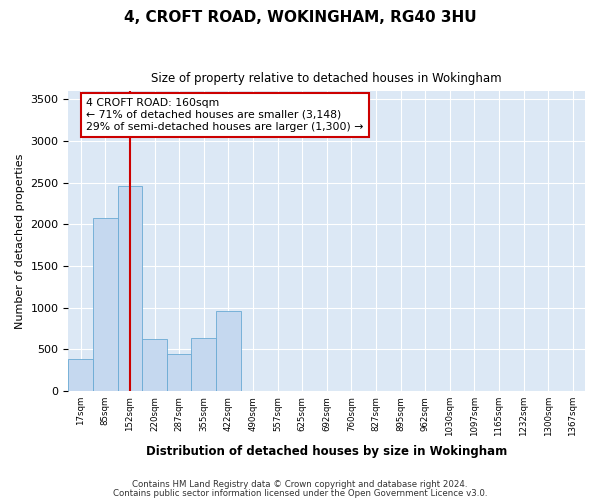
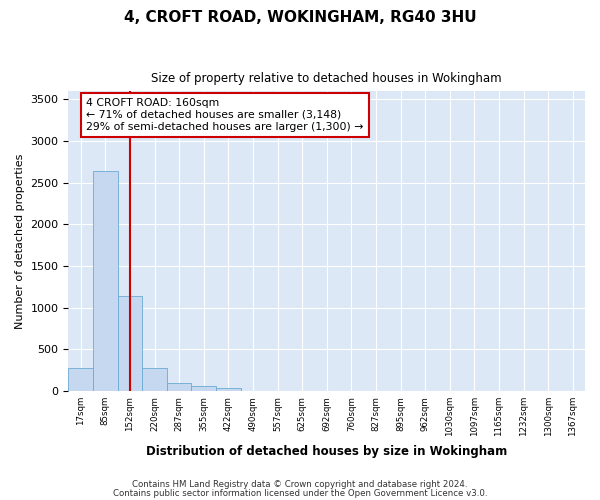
17sqm: 380 -> 270
85sqm: 2080 -> 2640
152sqm: 2460 -> 1140
220sqm: 620 -> 270
287sqm: 440 -> 100
355sqm: 640 -> 60
422sqm: 960 -> 40
